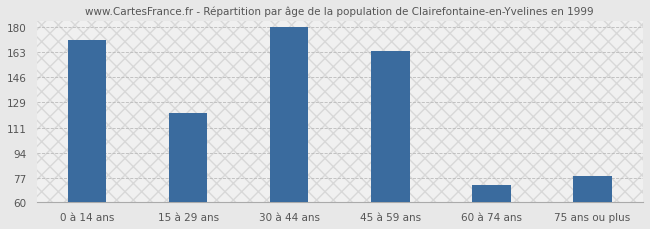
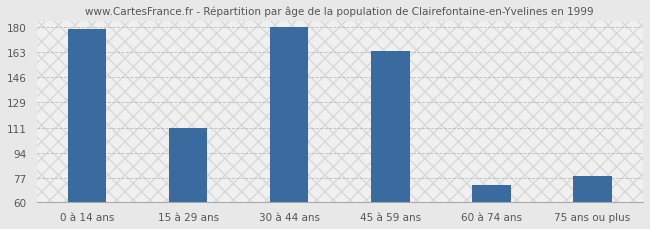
0 à 14 ans: 171 -> 179
15 à 29 ans: 121 -> 111
